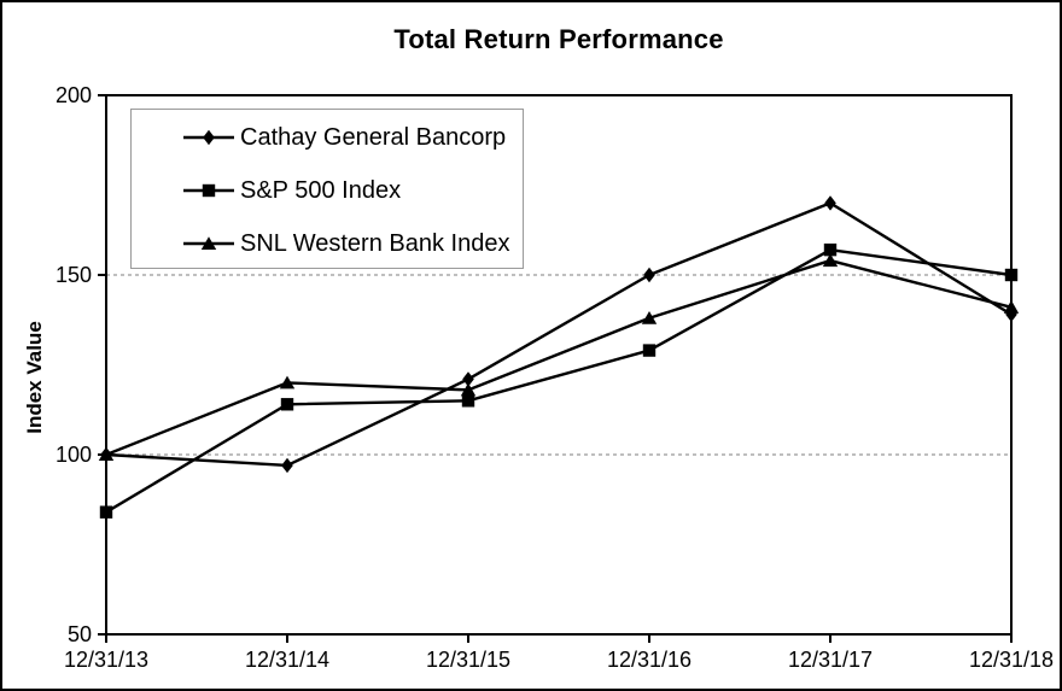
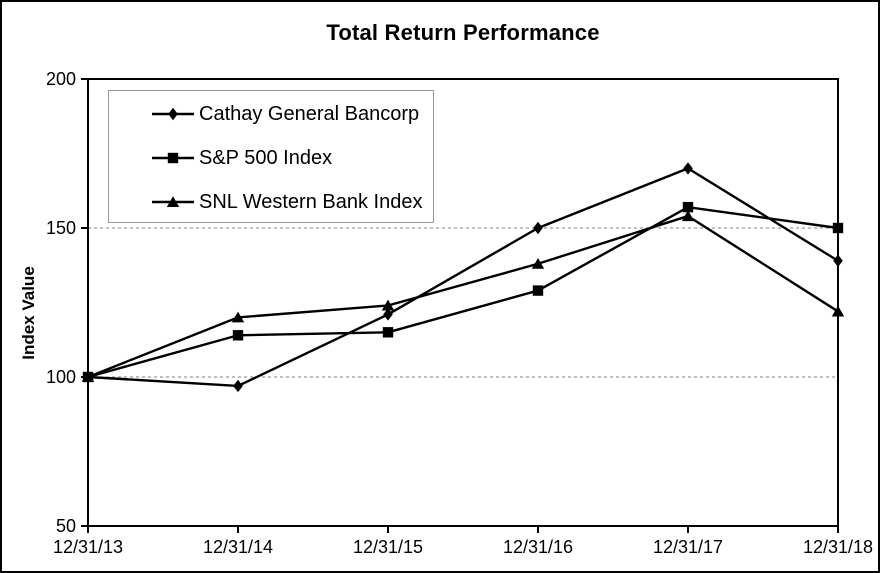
S&P 500 Index/12/31/13: 84 -> 100
SNL Western Bank Index/12/31/15: 118 -> 124
SNL Western Bank Index/12/31/18: 141 -> 122
